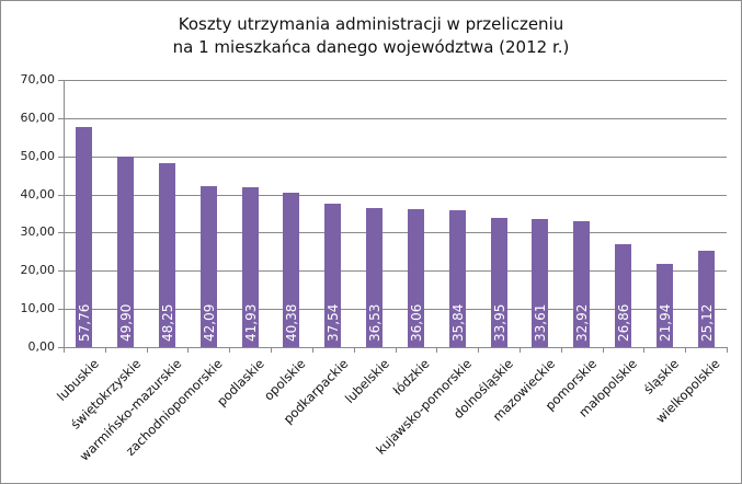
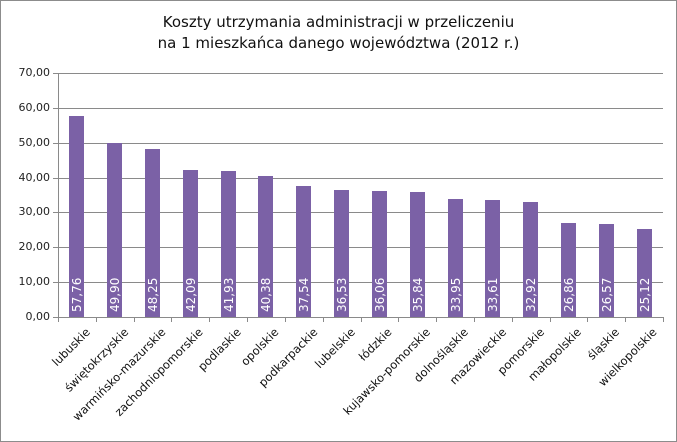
śląskie: 21,94 -> 26,57
